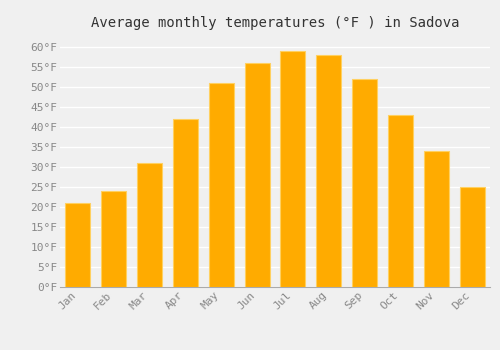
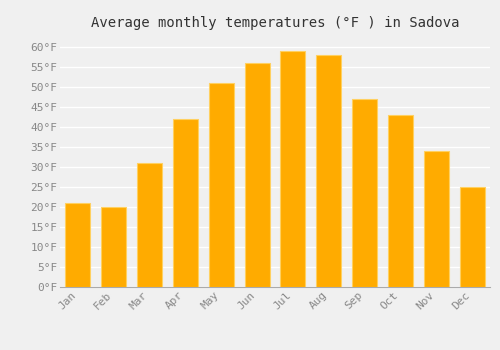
Feb: 24°F -> 20°F
Sep: 52°F -> 47°F
